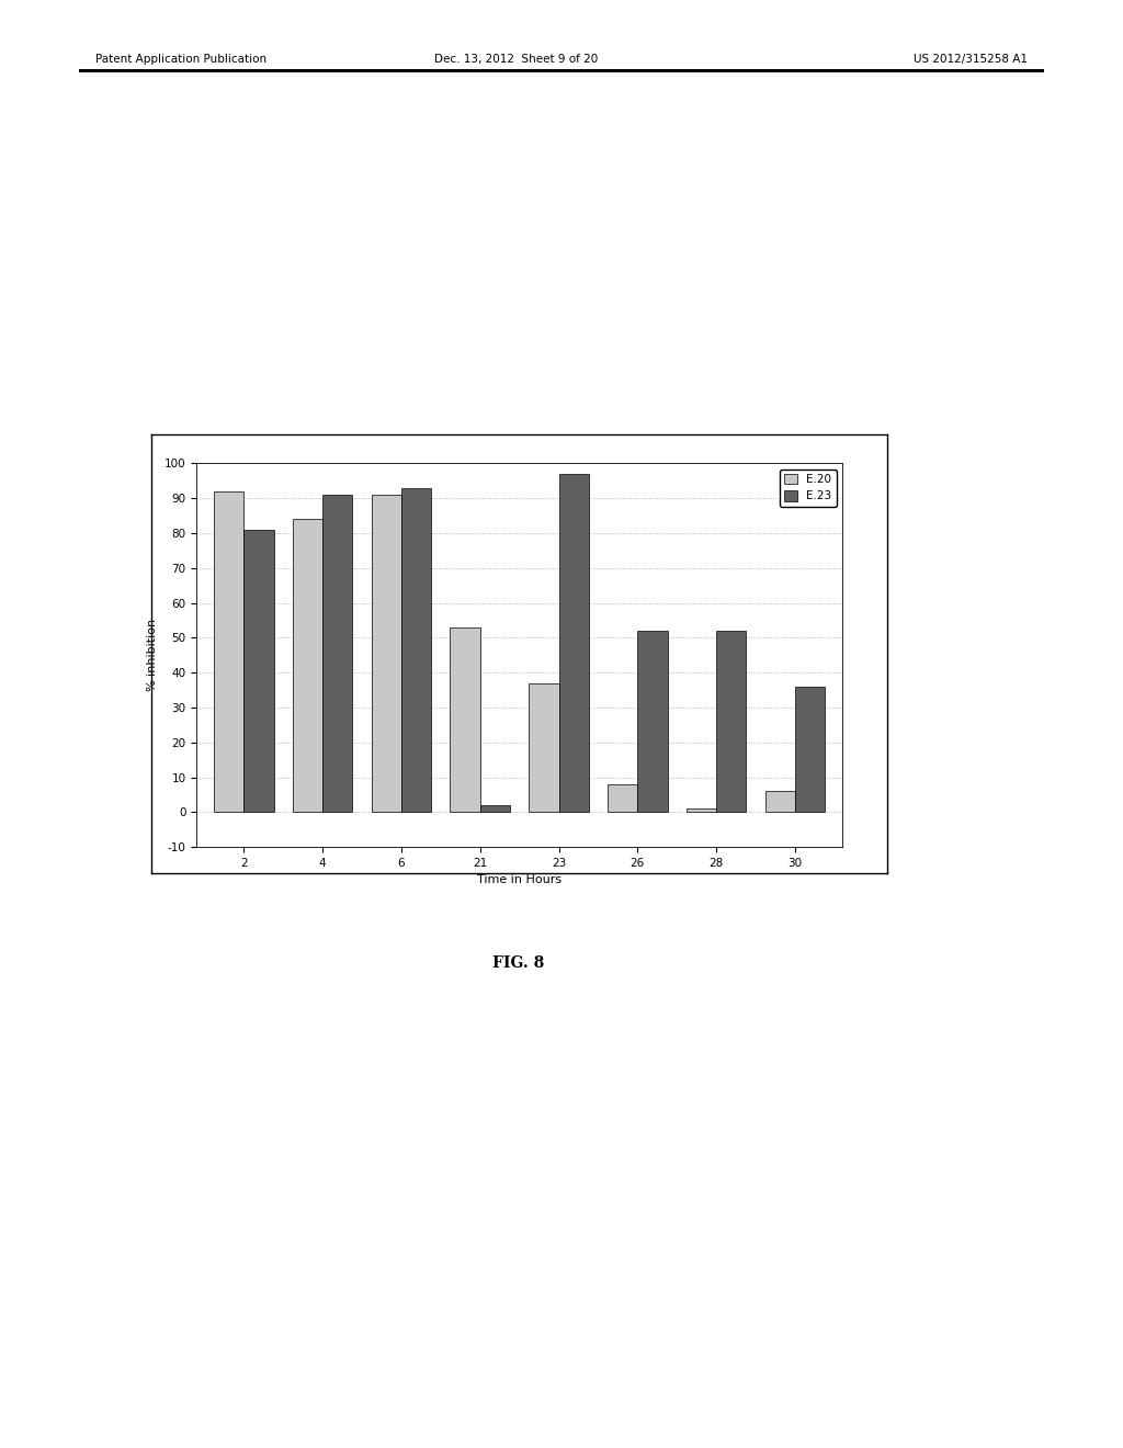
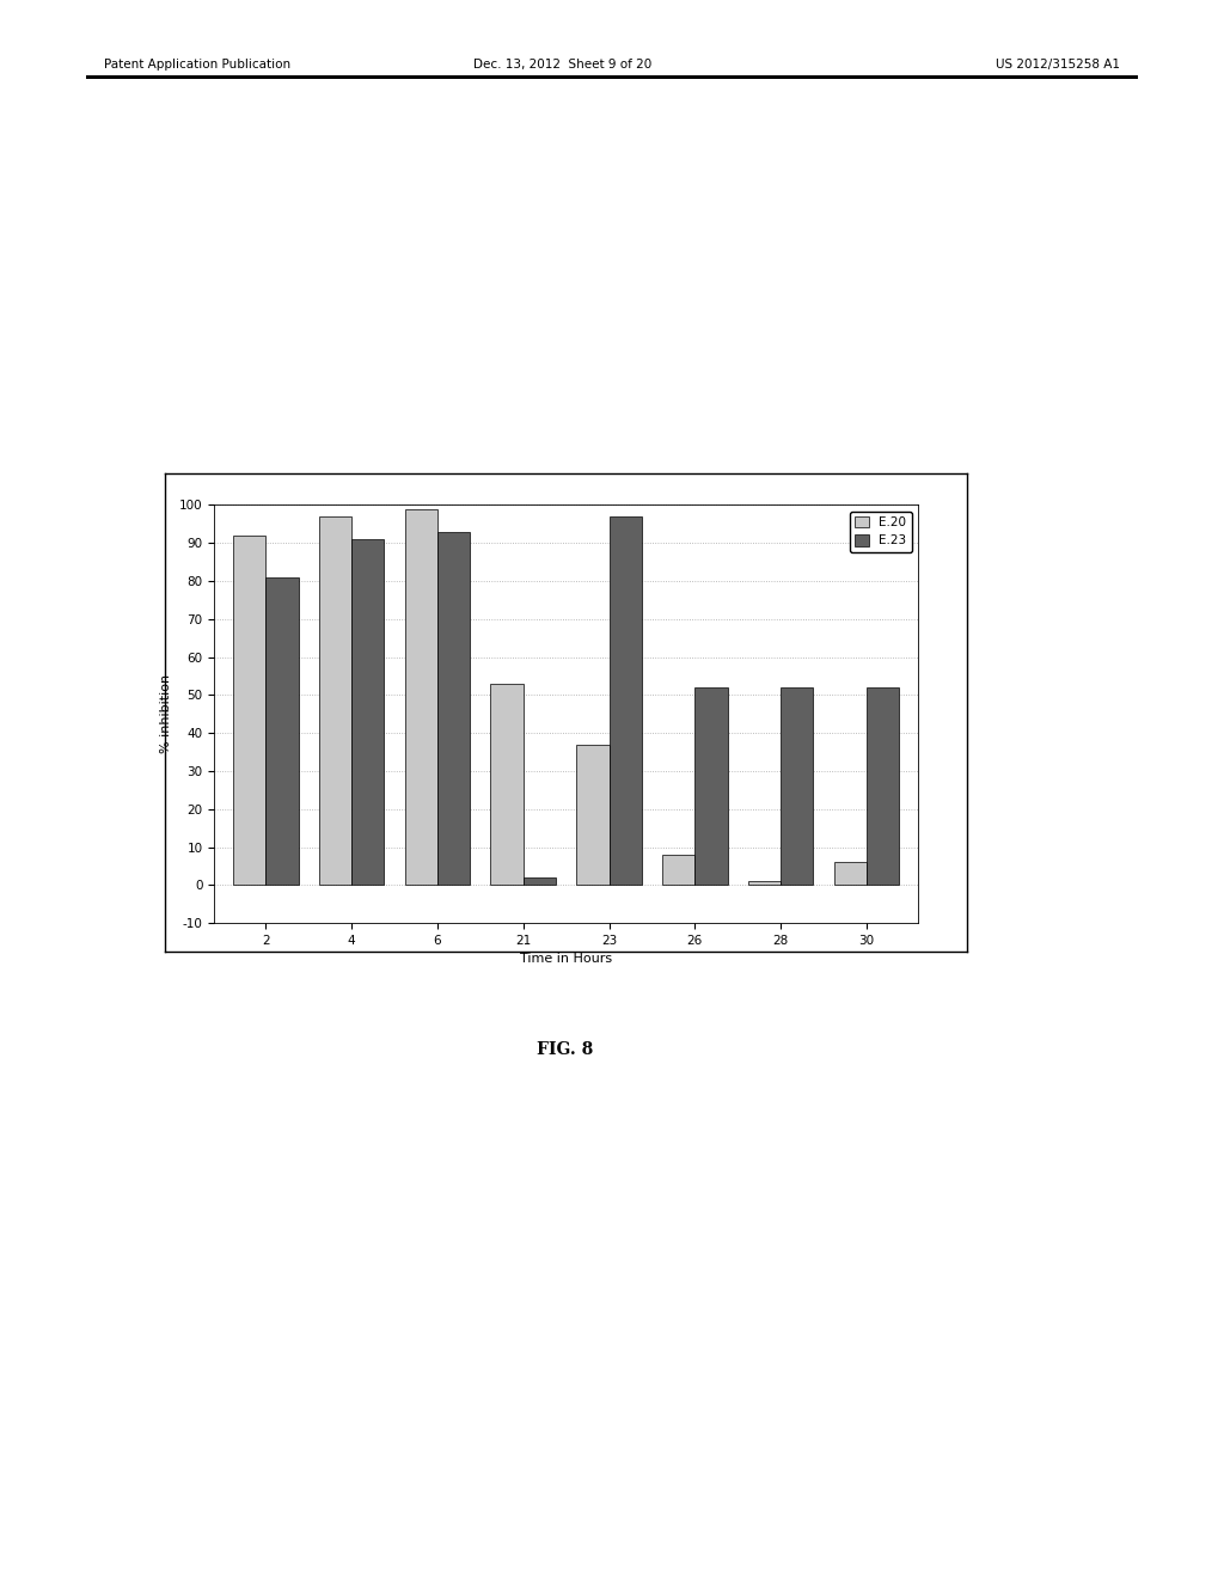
E.20/4: 84 -> 97
E.20/6: 91 -> 99
E.23/30: 36 -> 52
